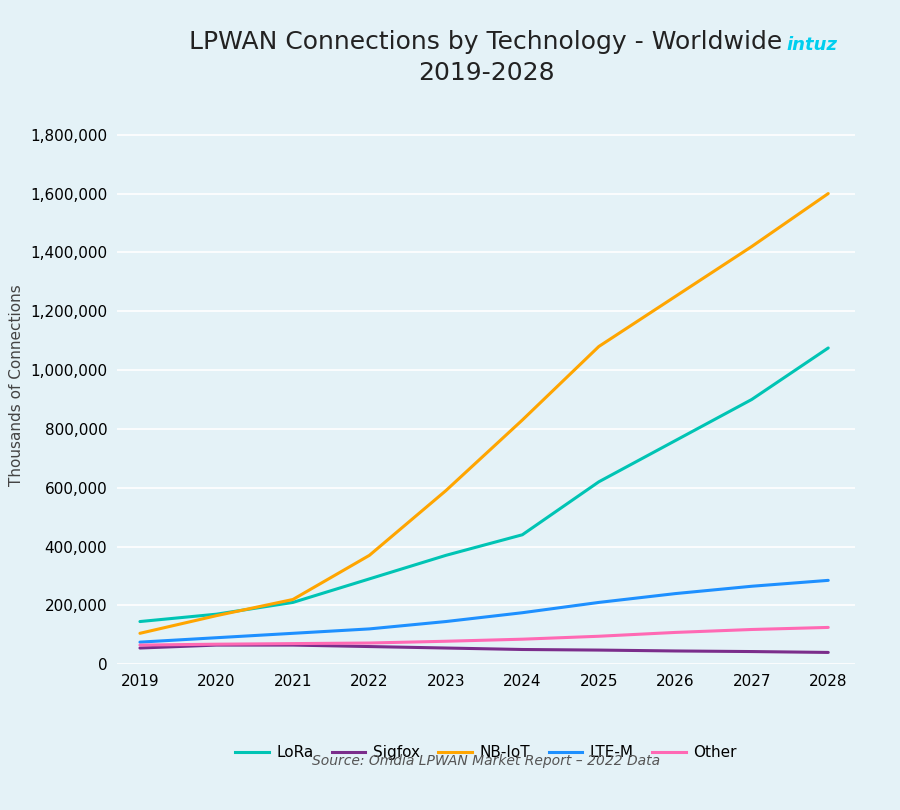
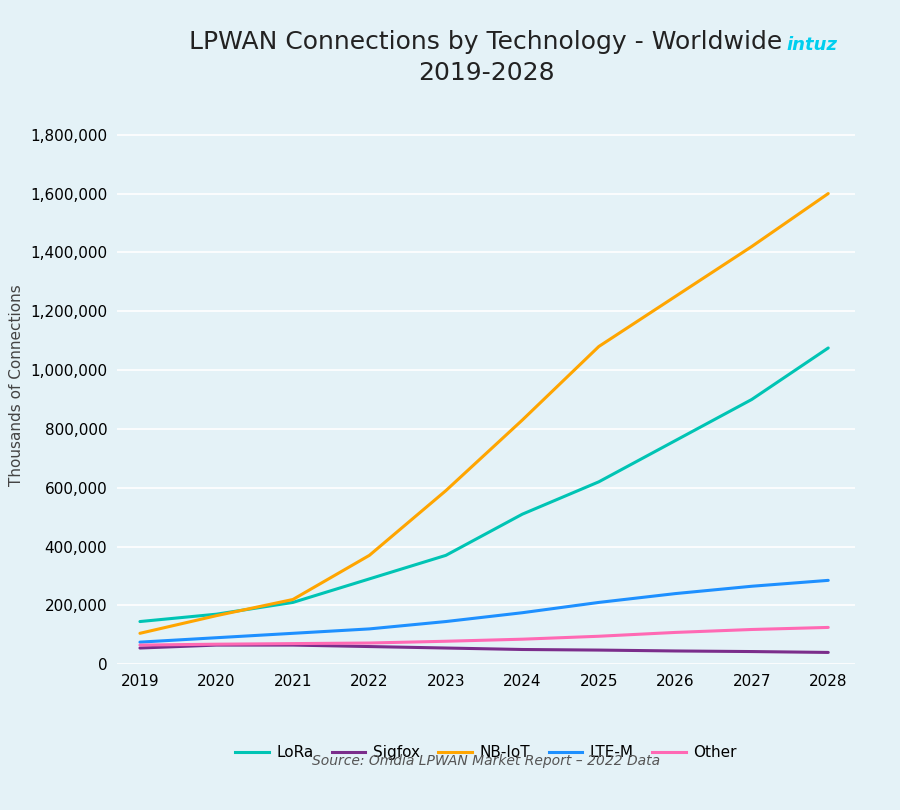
LoRa/2024: 440,000 -> 510,000
